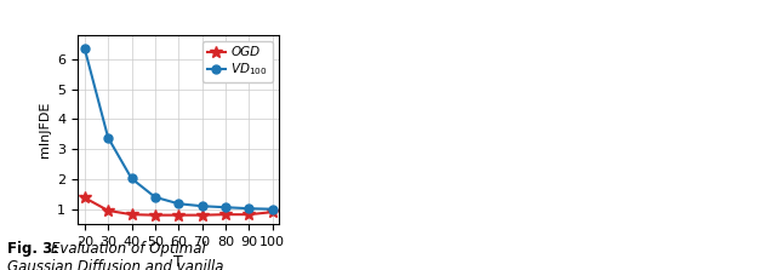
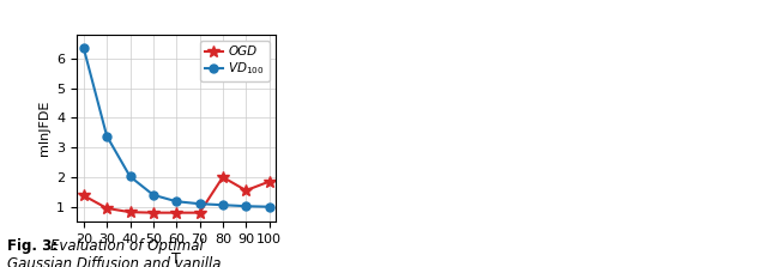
OGD/80: 0.82 -> 2.00
OGD/90: 0.82 -> 1.55
OGD/100: 0.90 -> 1.85
